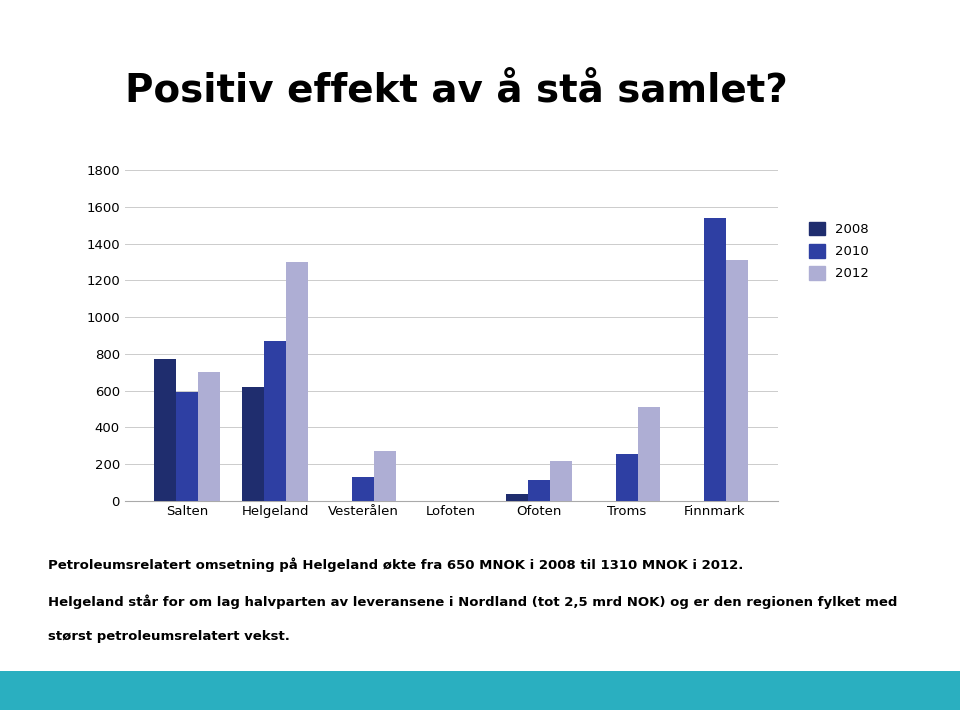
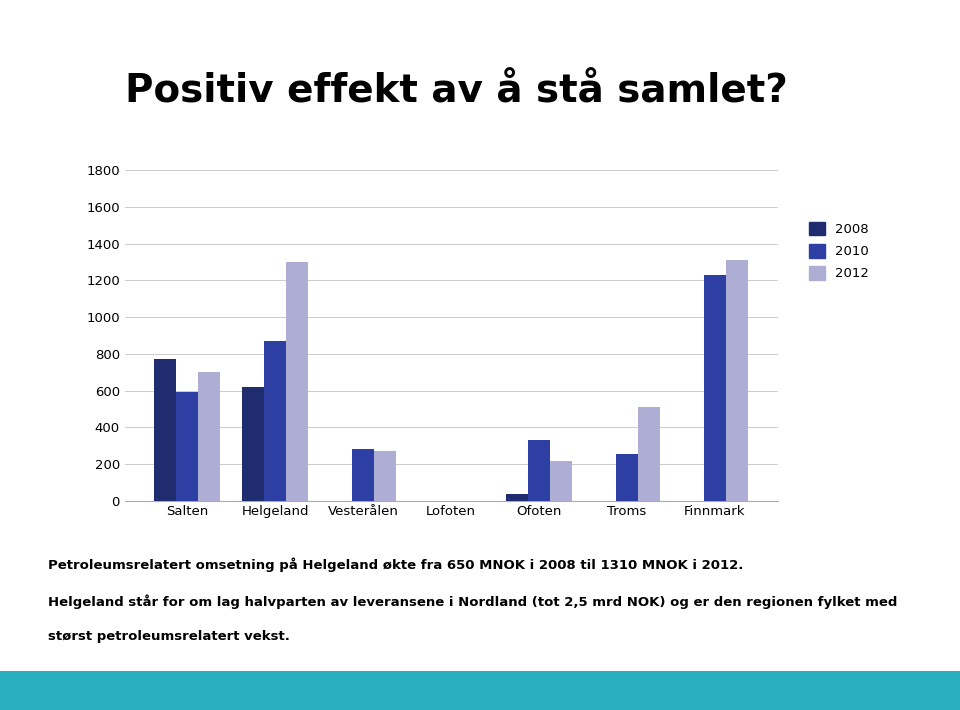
2010/Vesterålen: 130 -> 280
2010/Ofoten: 110 -> 330
2010/Finnmark: 1540 -> 1230
